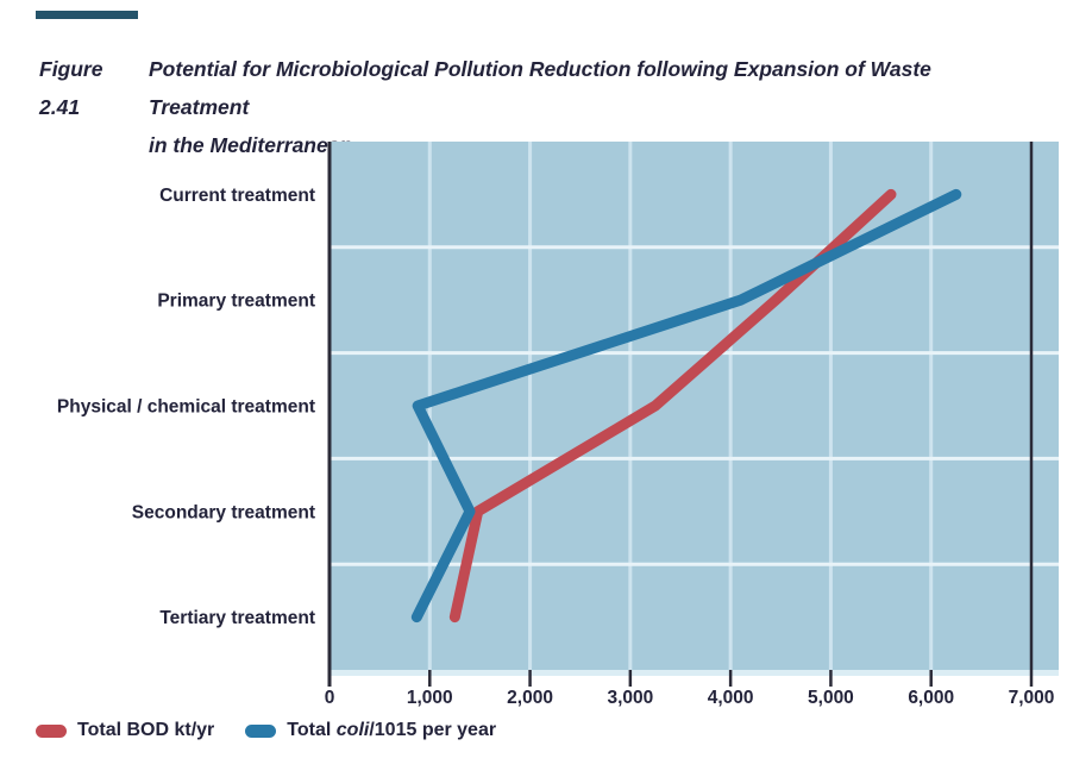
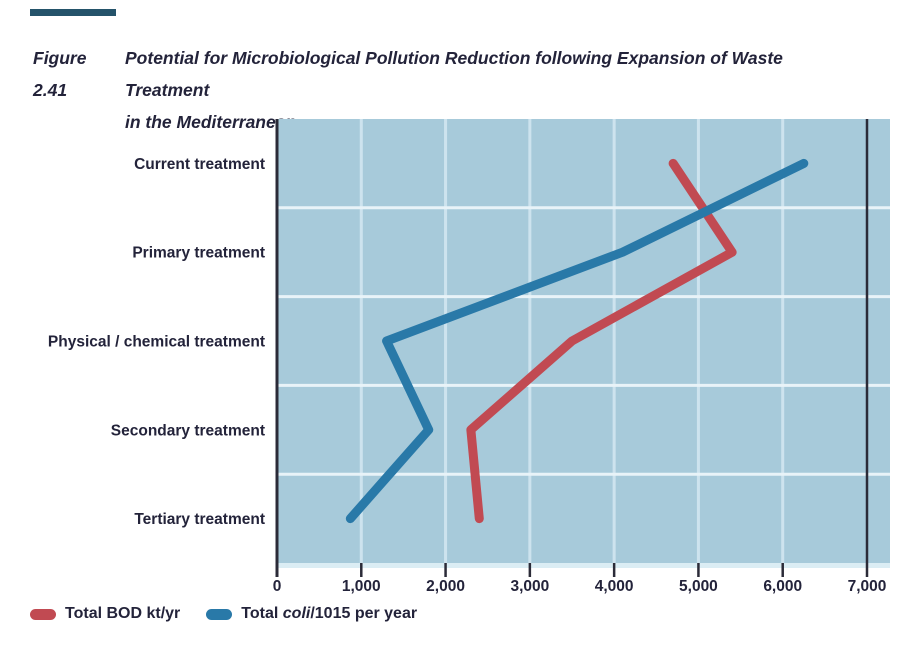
Total BOD kt/yr/Current treatment: 5600 -> 4700
Total BOD kt/yr/Primary treatment: 4400 -> 5400
Total BOD kt/yr/Physical / chemical treatment: 3200 -> 3500
Total coli/1015 per year/Physical / chemical treatment: 900 -> 1300
Total BOD kt/yr/Secondary treatment: 1500 -> 2300
Total coli/1015 per year/Secondary treatment: 1400 -> 1800
Total BOD kt/yr/Tertiary treatment: 1200 -> 2400
